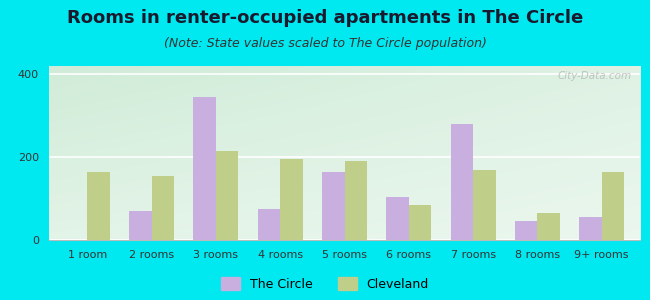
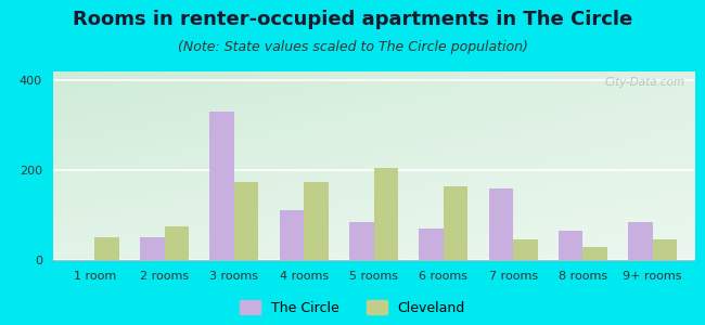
Cleveland/1 room: 165 -> 50
The Circle/2 rooms: 70 -> 50
Cleveland/2 rooms: 155 -> 75
The Circle/3 rooms: 345 -> 330
Cleveland/3 rooms: 215 -> 175
The Circle/4 rooms: 75 -> 110
Cleveland/4 rooms: 195 -> 175
The Circle/5 rooms: 165 -> 85
Cleveland/5 rooms: 190 -> 205
The Circle/6 rooms: 105 -> 70
Cleveland/6 rooms: 85 -> 165
The Circle/7 rooms: 280 -> 160
Cleveland/7 rooms: 170 -> 45
The Circle/8 rooms: 45 -> 65
Cleveland/8 rooms: 65 -> 30
The Circle/9+ rooms: 55 -> 85
Cleveland/9+ rooms: 165 -> 45
